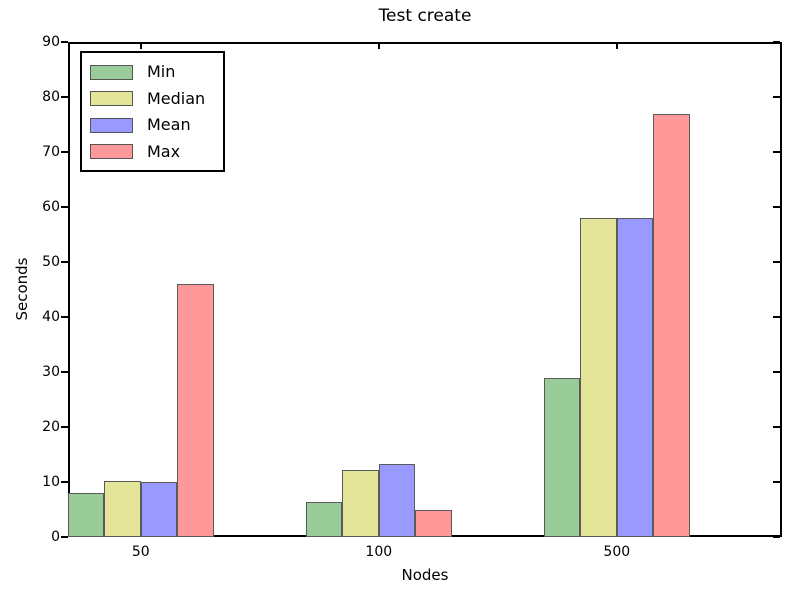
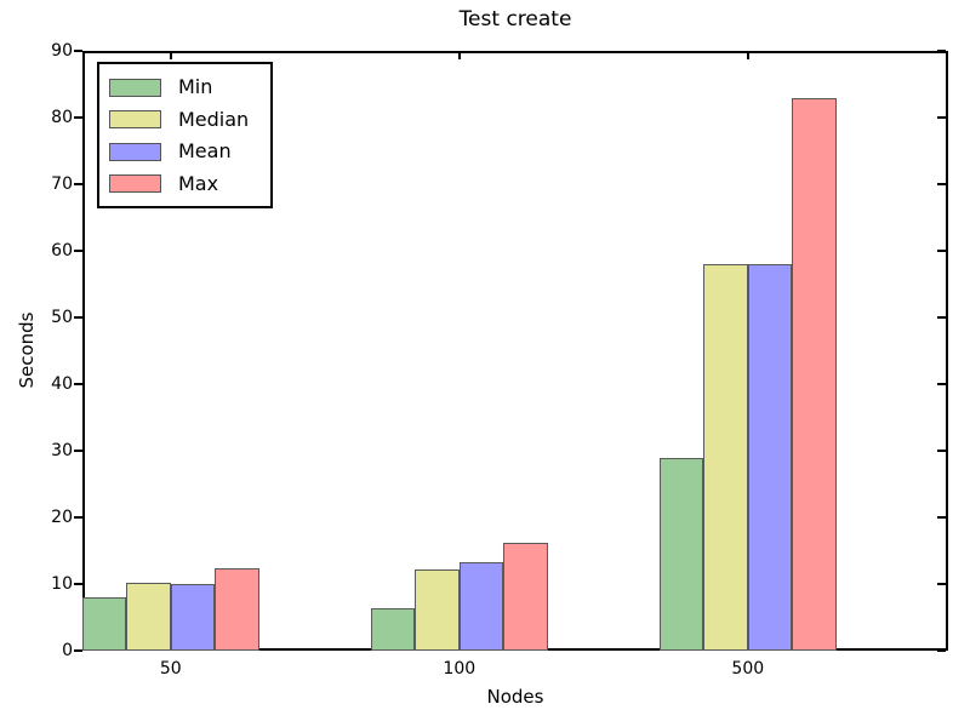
Max/50: 46 -> 12
Max/100: 5 -> 16
Max/500: 77 -> 83
